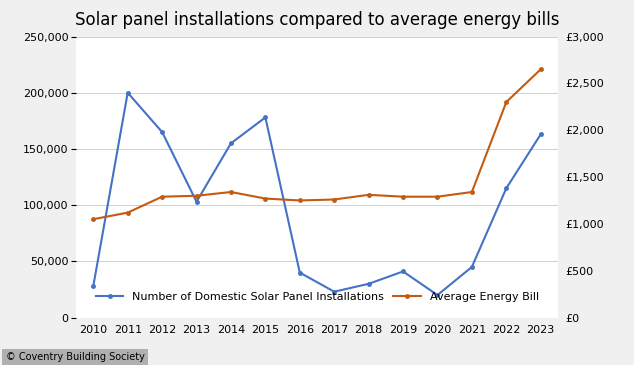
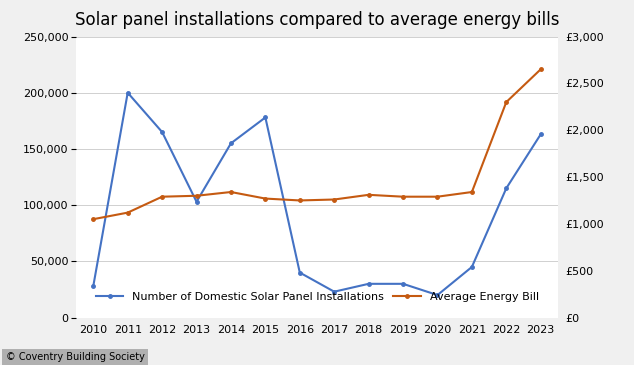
Number of Domestic Solar Panel Installations/2019: 41,000 -> 30,000
